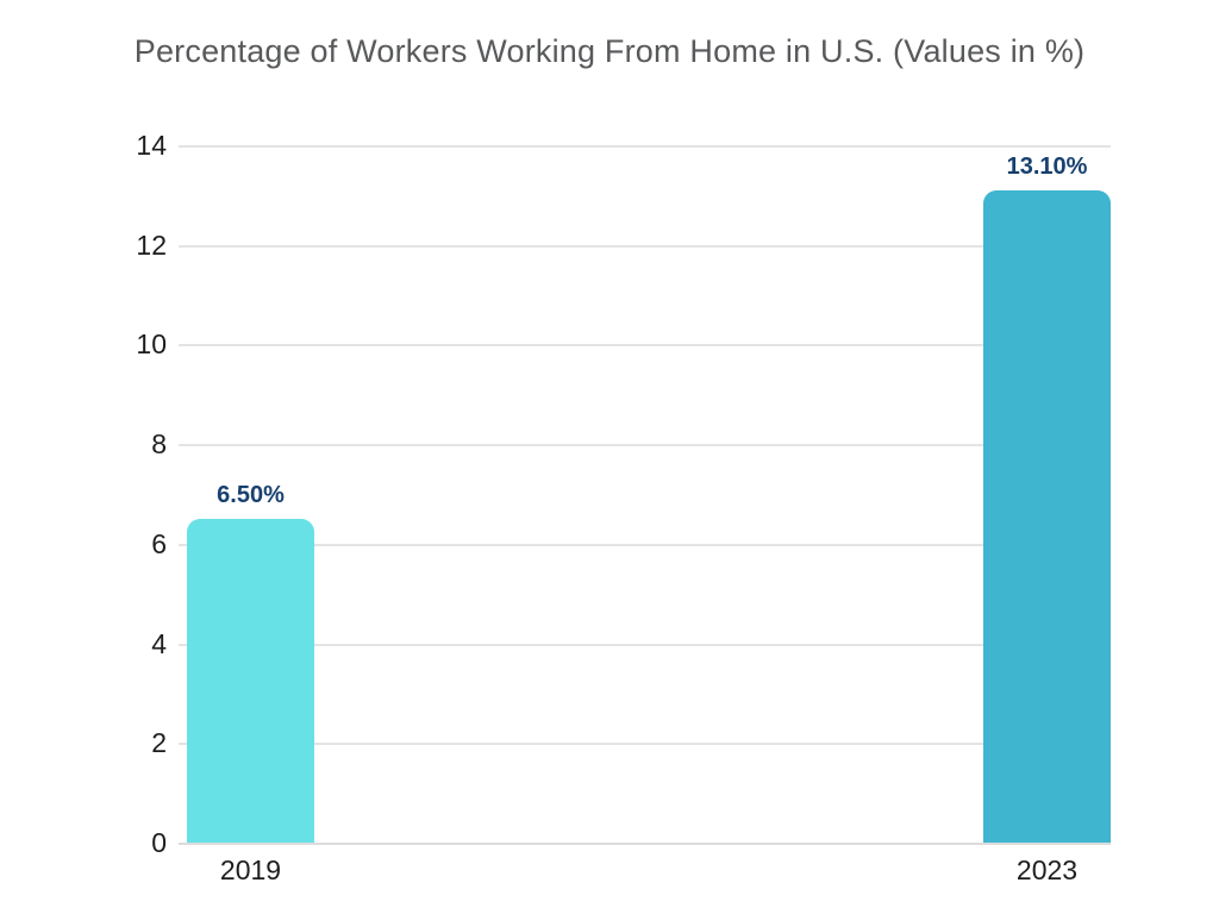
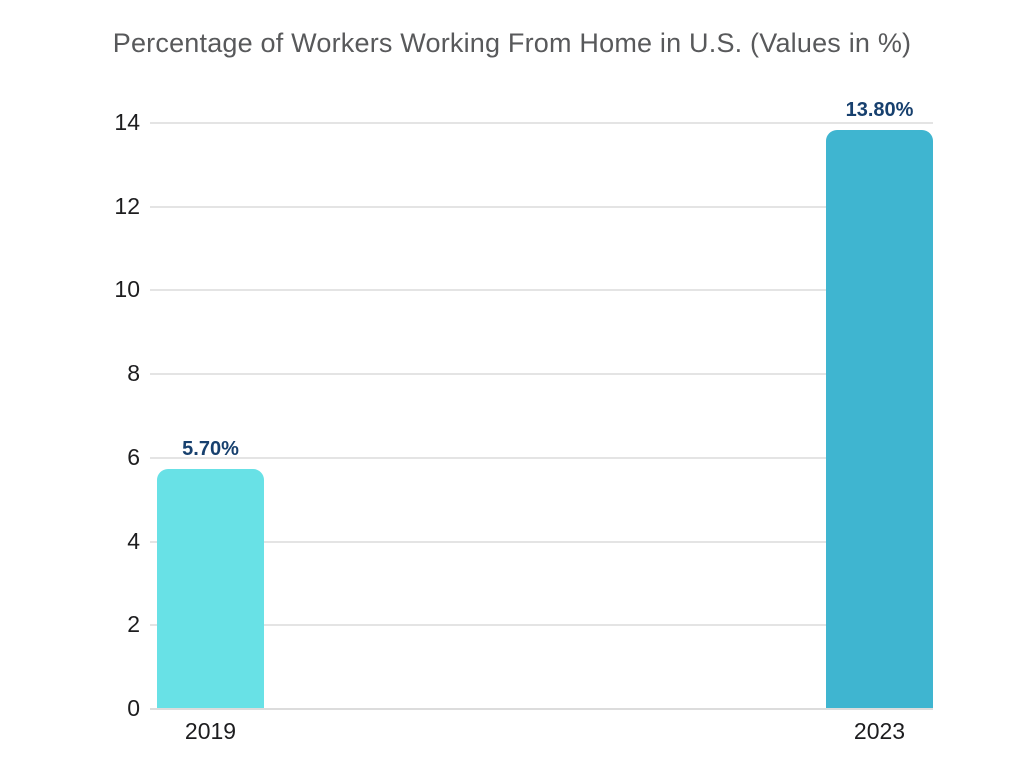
2019: 6.50% -> 5.70%
2023: 13.10% -> 13.80%
